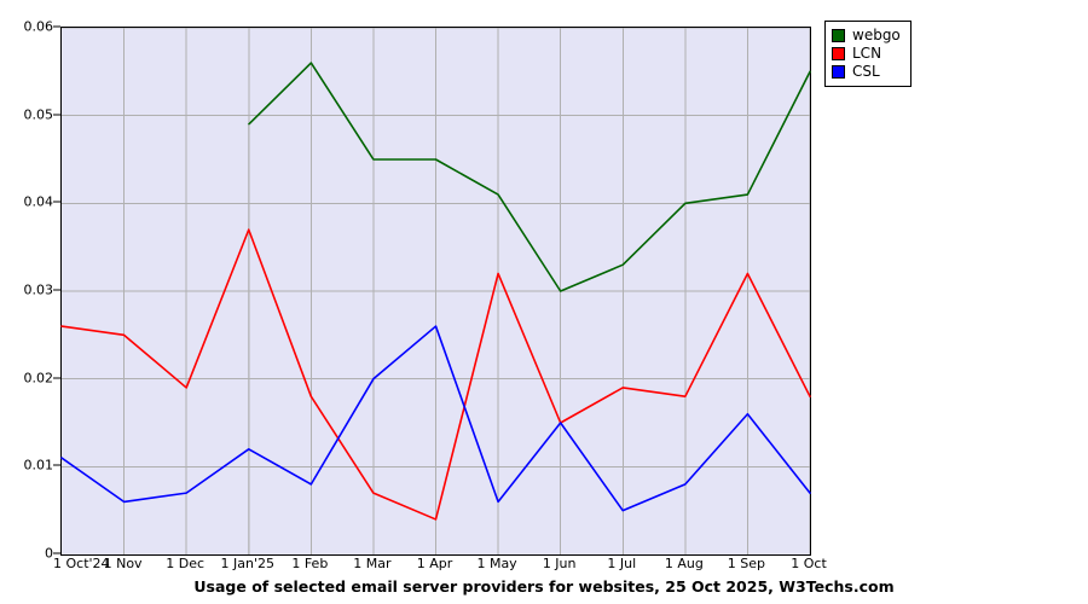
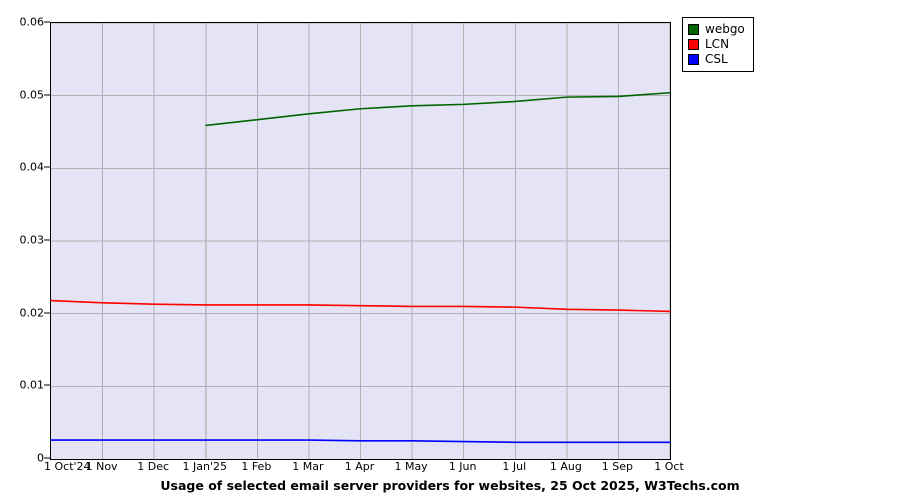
LCN/1 Oct'24: 0.026 -> 0.022
CSL/1 Oct'24: 0.011 -> 0.003
LCN/1 Nov: 0.025 -> 0.021
CSL/1 Nov: 0.006 -> 0.003
LCN/1 Dec: 0.019 -> 0.021
CSL/1 Dec: 0.007 -> 0.003
webgo/1 Jan'25: 0.049 -> 0.046
LCN/1 Jan'25: 0.037 -> 0.021
CSL/1 Jan'25: 0.012 -> 0.003
webgo/1 Feb: 0.056 -> 0.047
LCN/1 Feb: 0.018 -> 0.021
CSL/1 Feb: 0.008 -> 0.003
webgo/1 Mar: 0.045 -> 0.048
LCN/1 Mar: 0.007 -> 0.021
CSL/1 Mar: 0.020 -> 0.003
webgo/1 Apr: 0.045 -> 0.048
LCN/1 Apr: 0.004 -> 0.021
CSL/1 Apr: 0.026 -> 0.003
webgo/1 May: 0.041 -> 0.049
LCN/1 May: 0.032 -> 0.021
CSL/1 May: 0.006 -> 0.003
webgo/1 Jun: 0.030 -> 0.049
LCN/1 Jun: 0.015 -> 0.021
CSL/1 Jun: 0.015 -> 0.002
webgo/1 Jul: 0.033 -> 0.049
LCN/1 Jul: 0.019 -> 0.021
CSL/1 Jul: 0.005 -> 0.002
webgo/1 Aug: 0.040 -> 0.050
LCN/1 Aug: 0.018 -> 0.021
CSL/1 Aug: 0.008 -> 0.002
webgo/1 Sep: 0.041 -> 0.050
LCN/1 Sep: 0.032 -> 0.021
CSL/1 Sep: 0.016 -> 0.002
webgo/1 Oct: 0.055 -> 0.050
LCN/1 Oct: 0.018 -> 0.020
CSL/1 Oct: 0.007 -> 0.002
